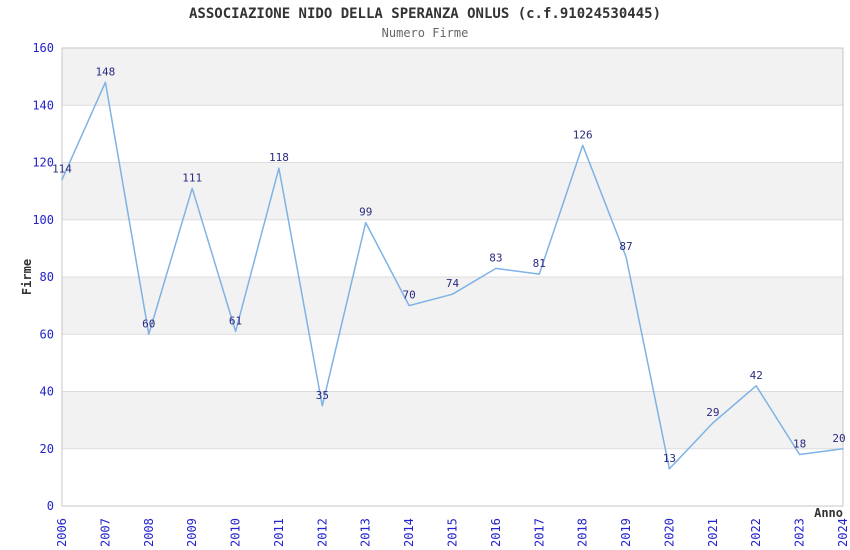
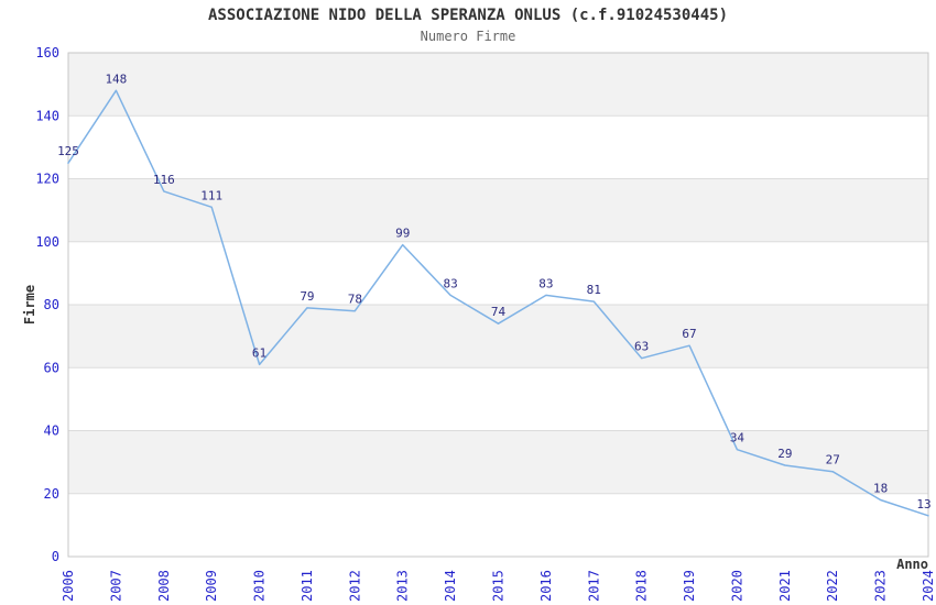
2006: 114 -> 125
2008: 60 -> 116
2011: 118 -> 79
2012: 35 -> 78
2014: 70 -> 83
2018: 126 -> 63
2019: 87 -> 67
2020: 13 -> 34
2022: 42 -> 27
2024: 20 -> 13
